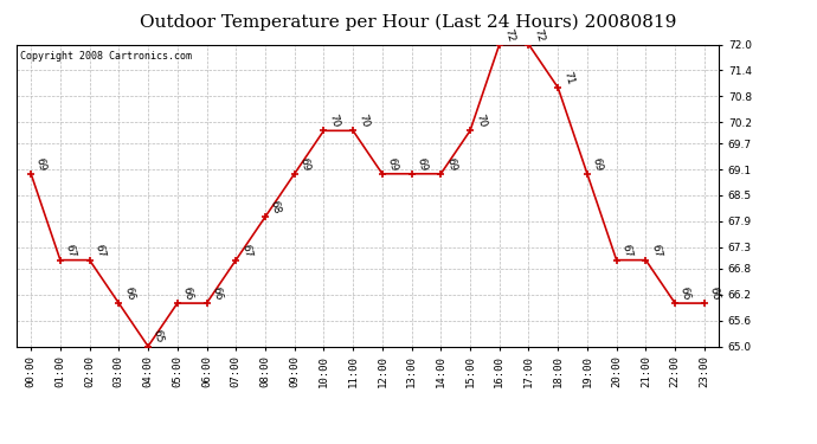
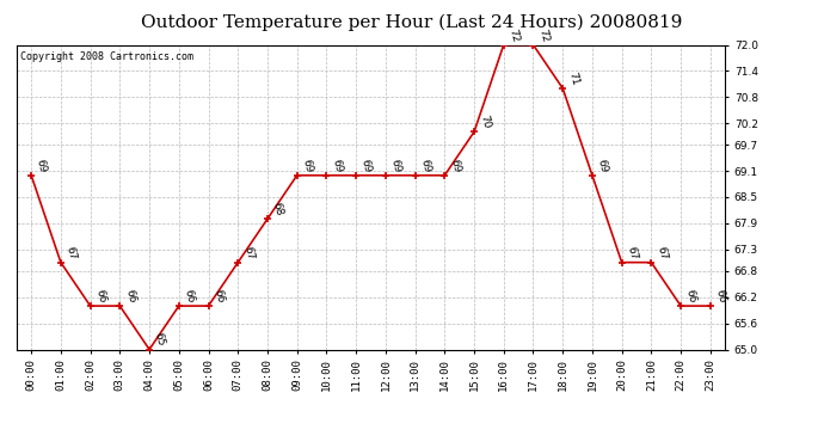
02:00: 67 -> 66
10:00: 70 -> 69
11:00: 70 -> 69
